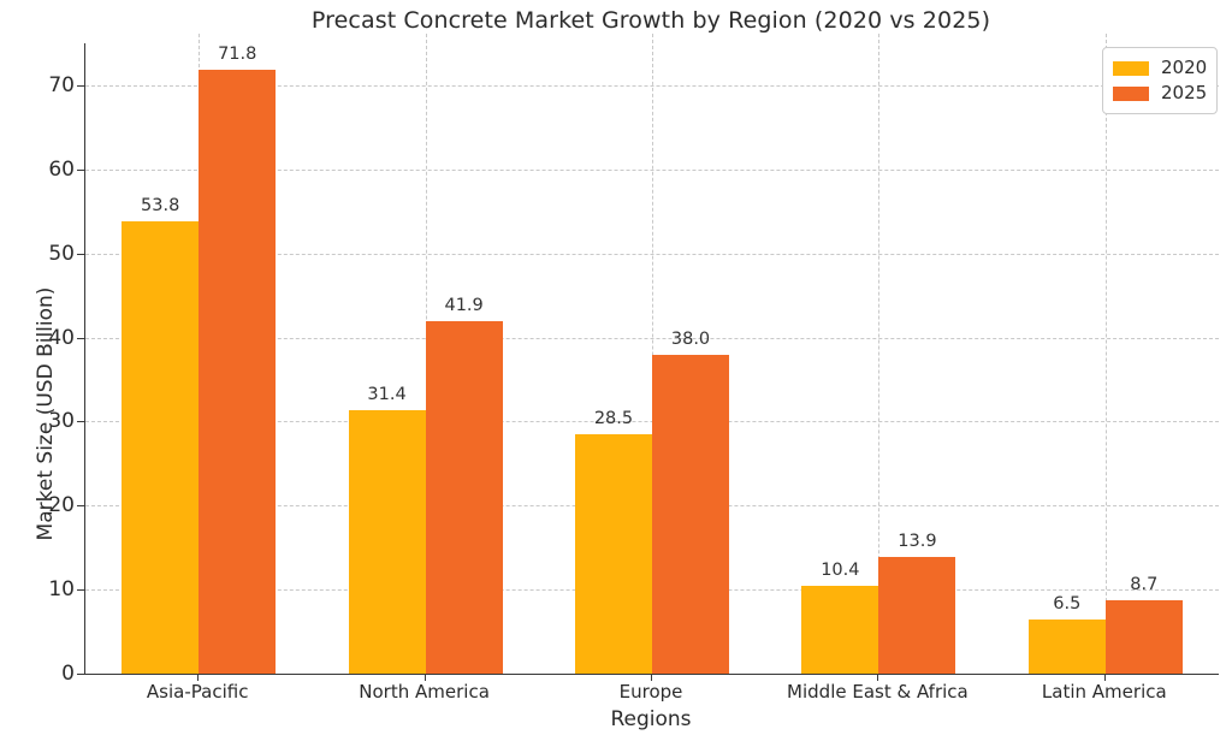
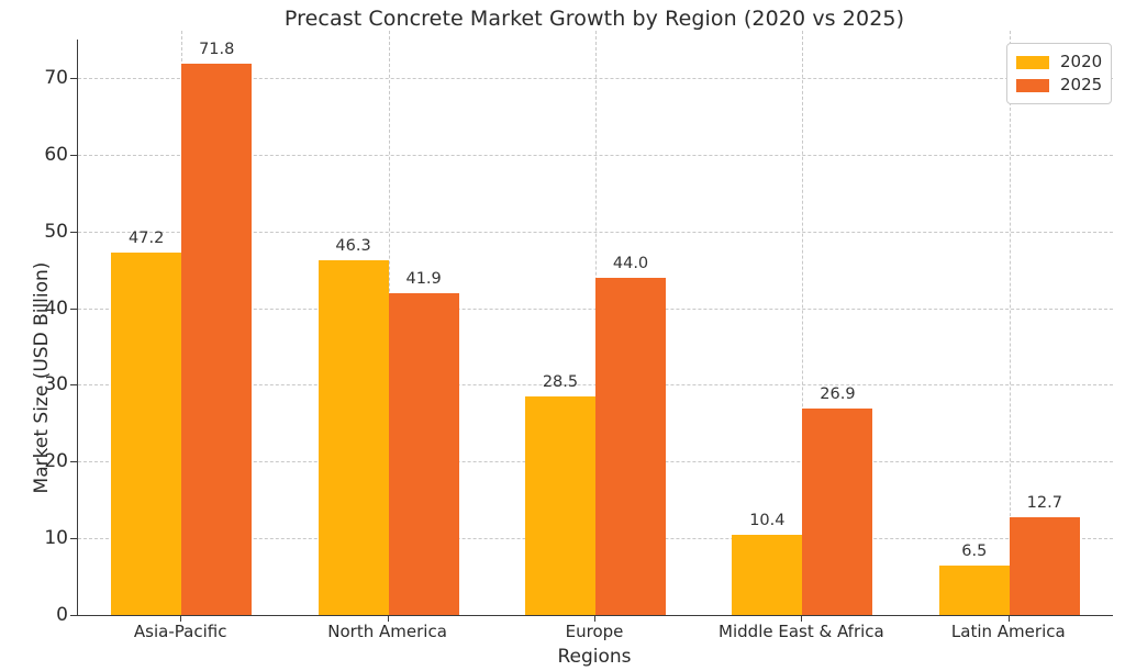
2020/Asia-Pacific: 53.8 -> 47.2
2020/North America: 31.4 -> 46.3
2025/Europe: 38.0 -> 44.0
2025/Middle East & Africa: 13.9 -> 26.9
2025/Latin America: 8.7 -> 12.7
